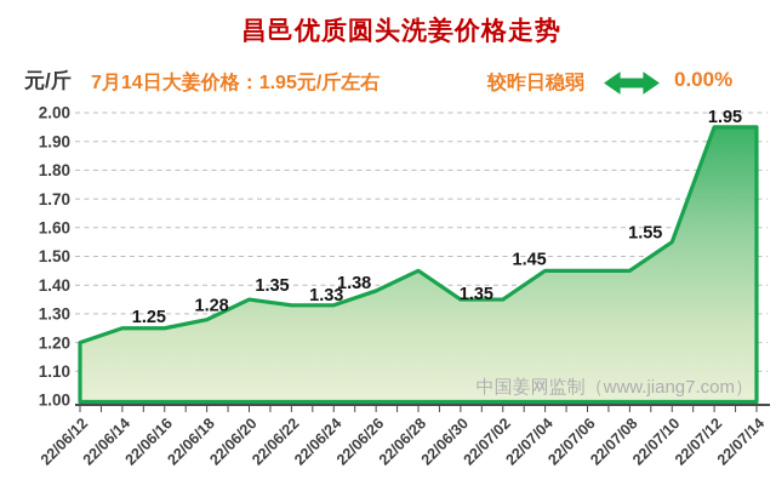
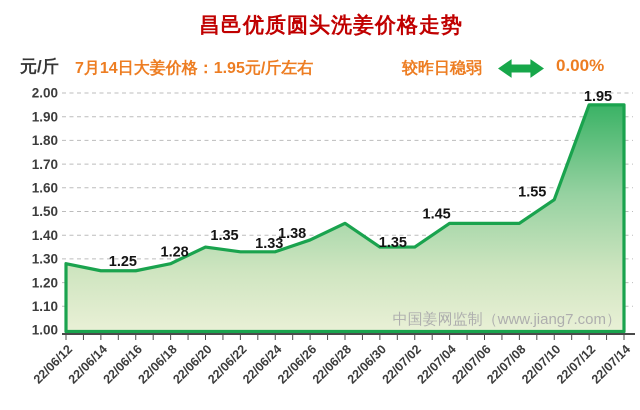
22/06/12: 1.20 -> 1.28
